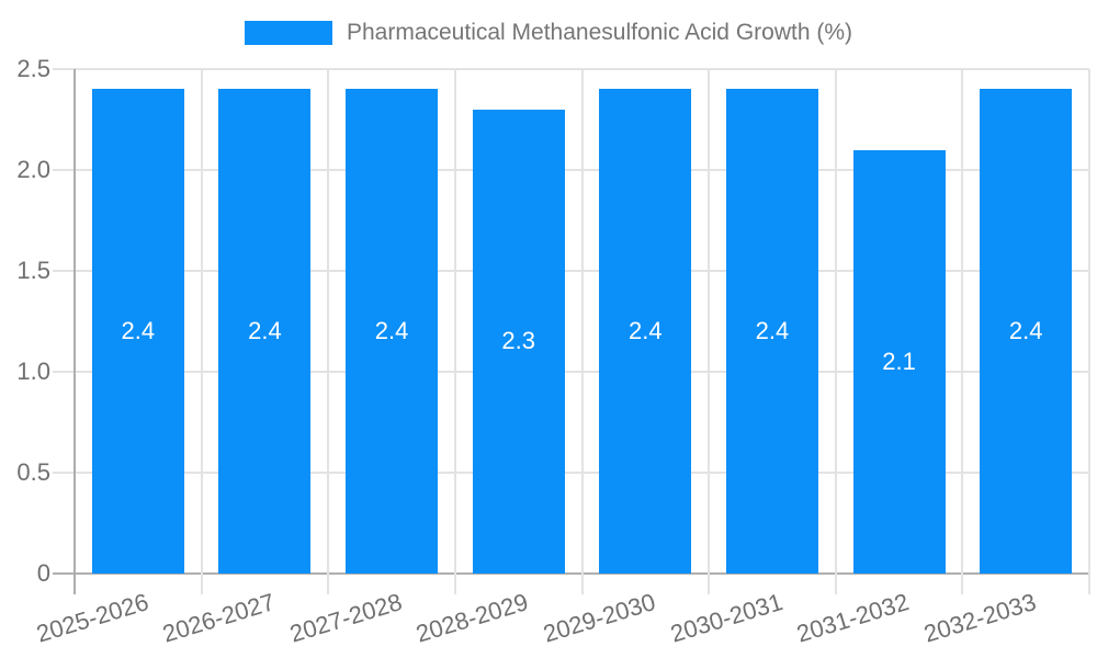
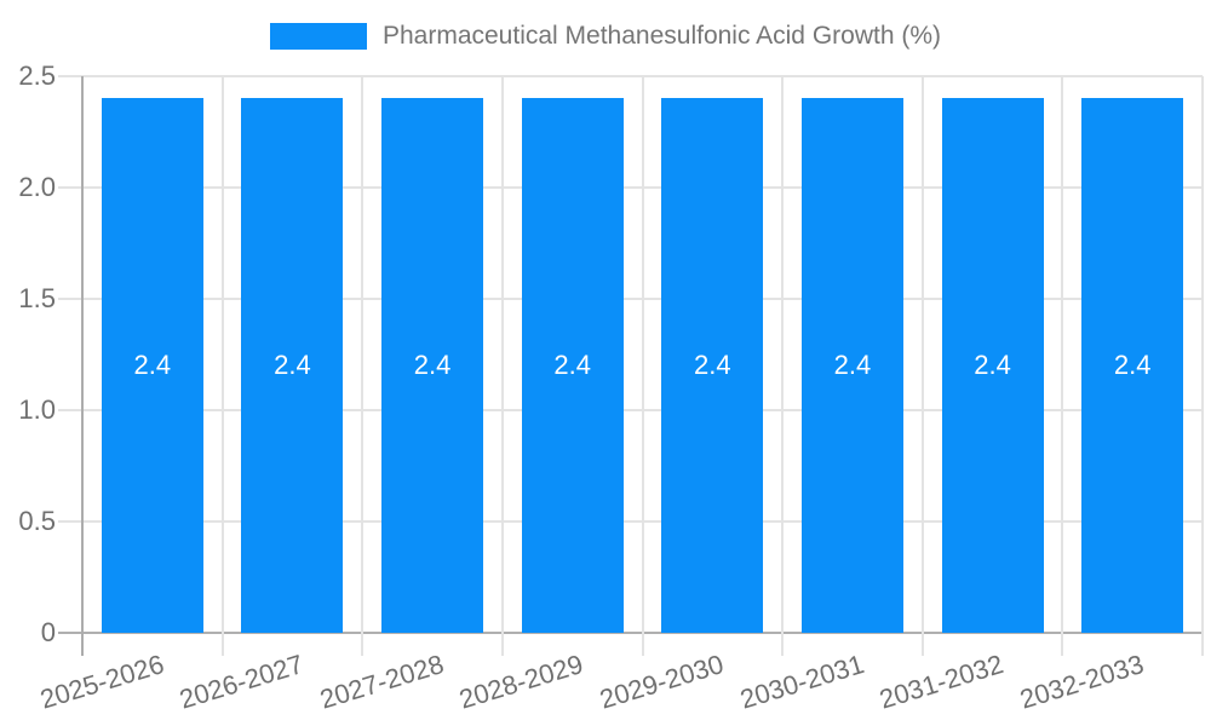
2028-2029: 2.3 -> 2.4
2031-2032: 2.1 -> 2.4
